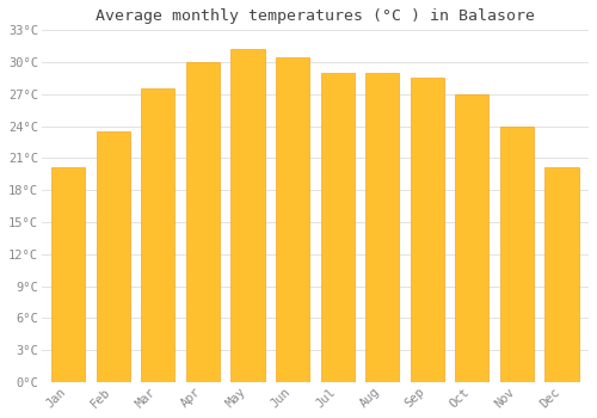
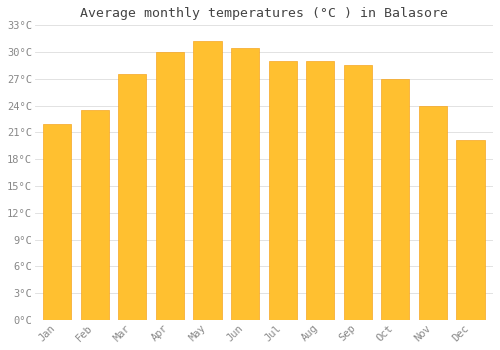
Jan: 20.2°C -> 22.0°C
